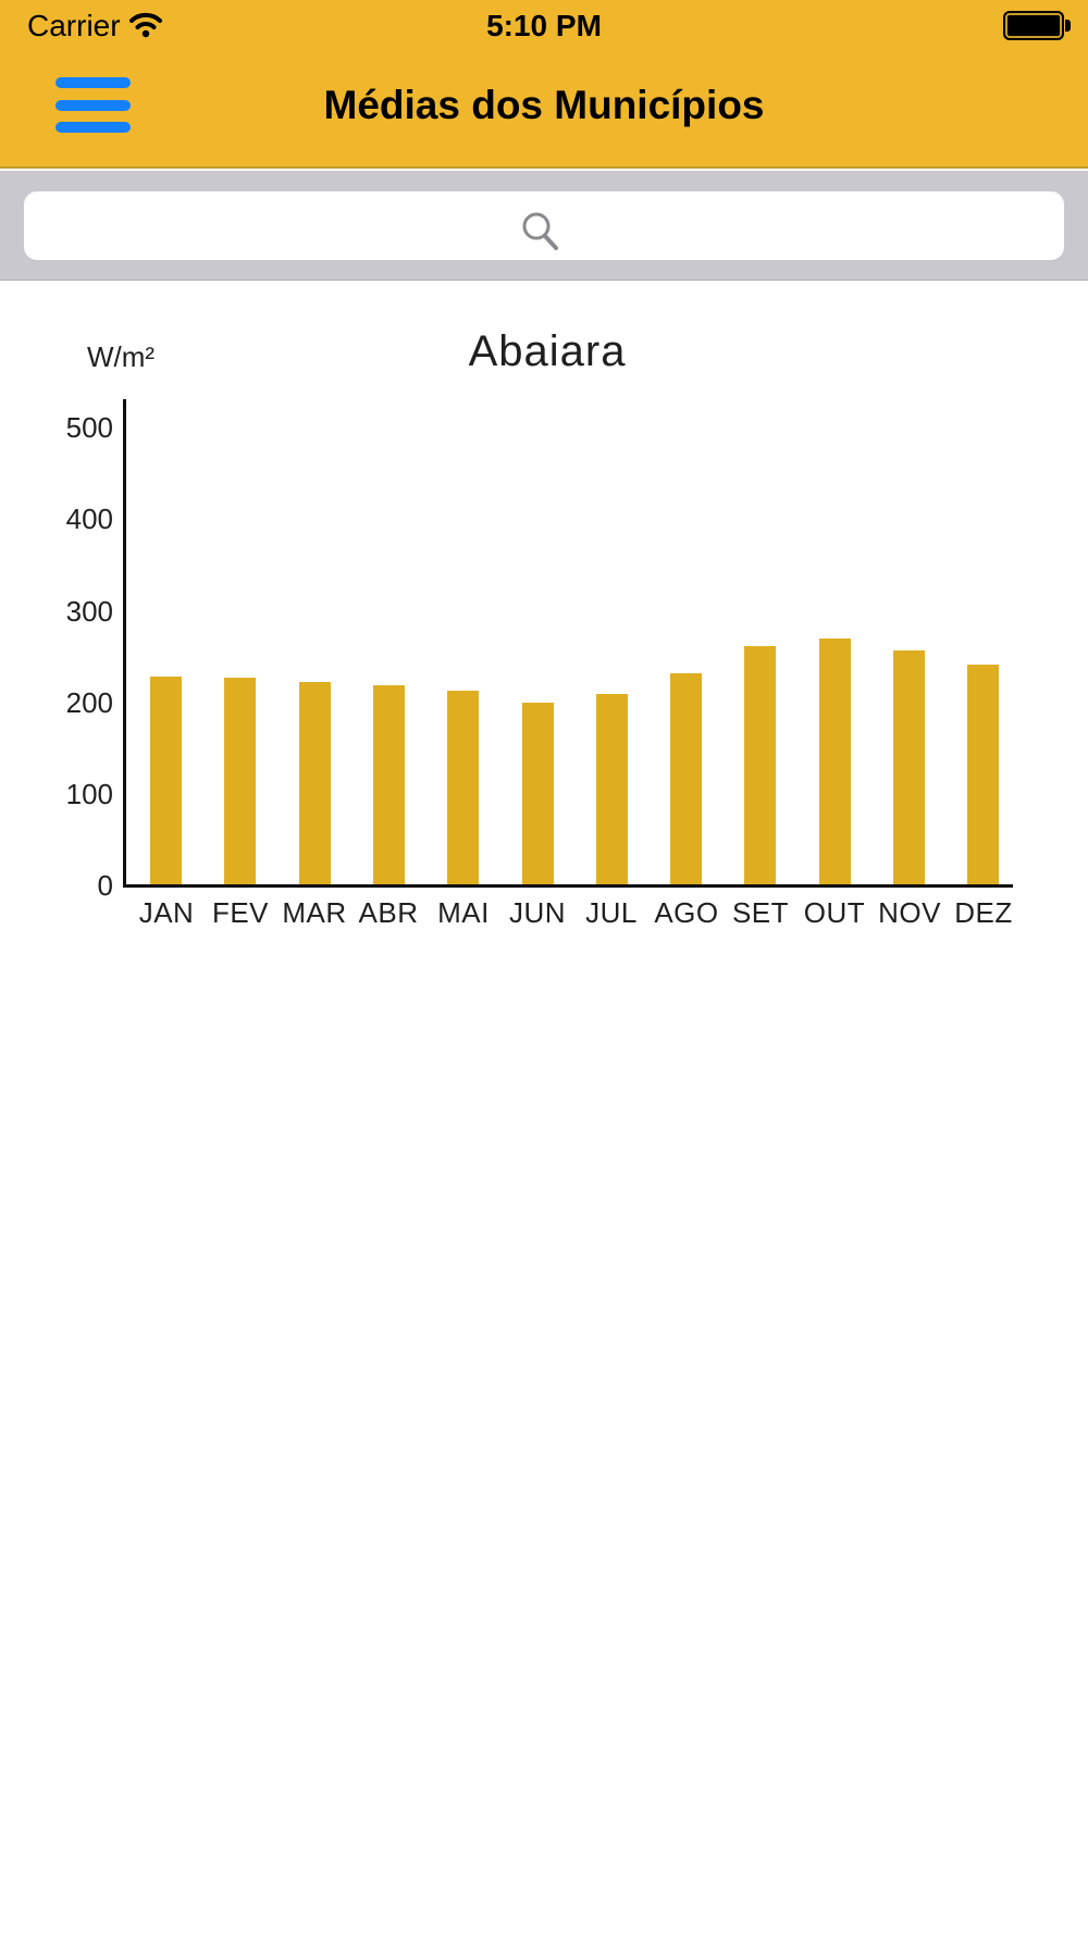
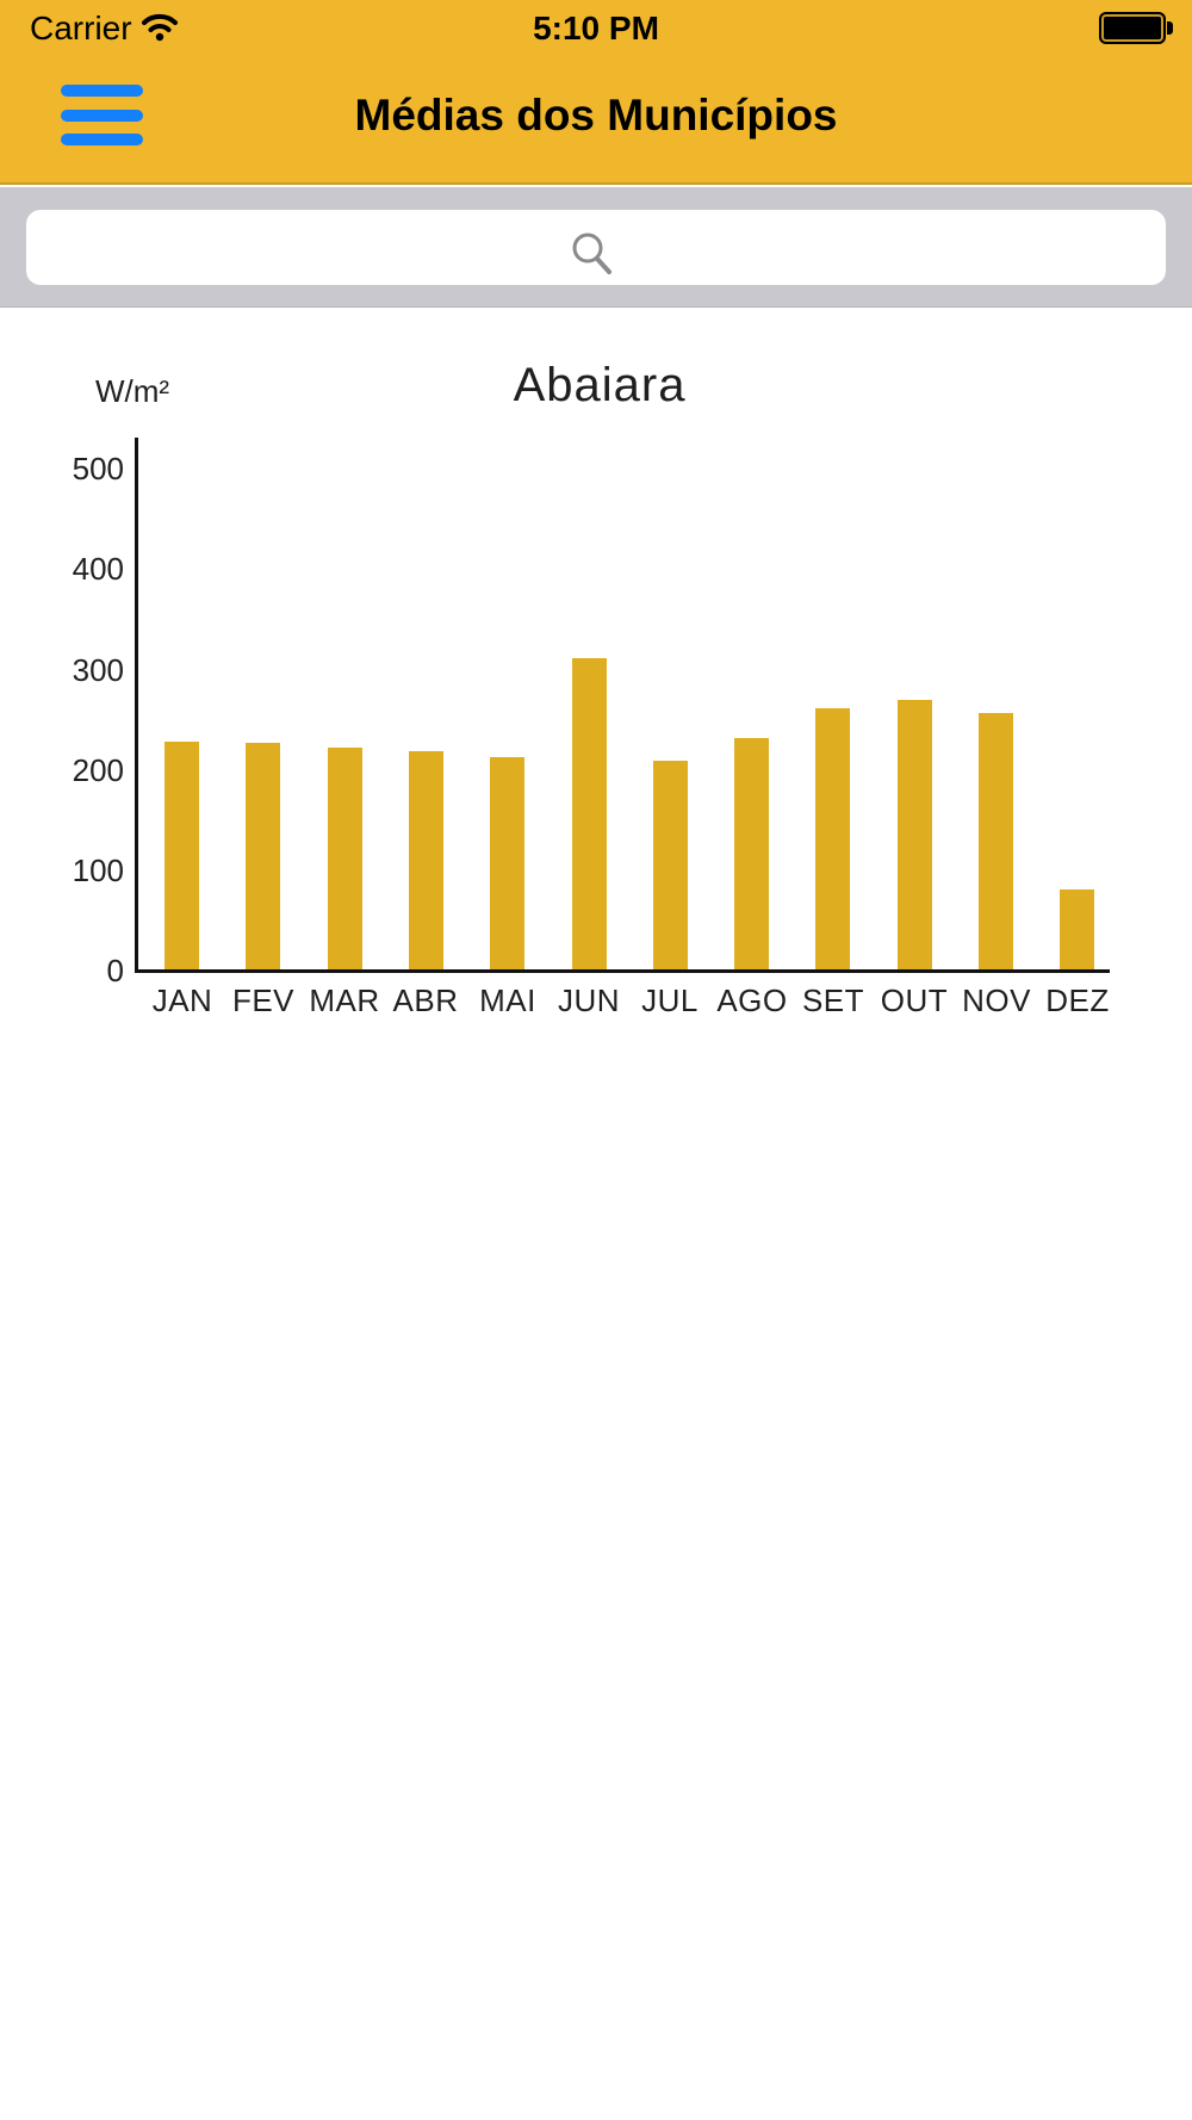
JUN: 200 -> 310
DEZ: 240 -> 80
